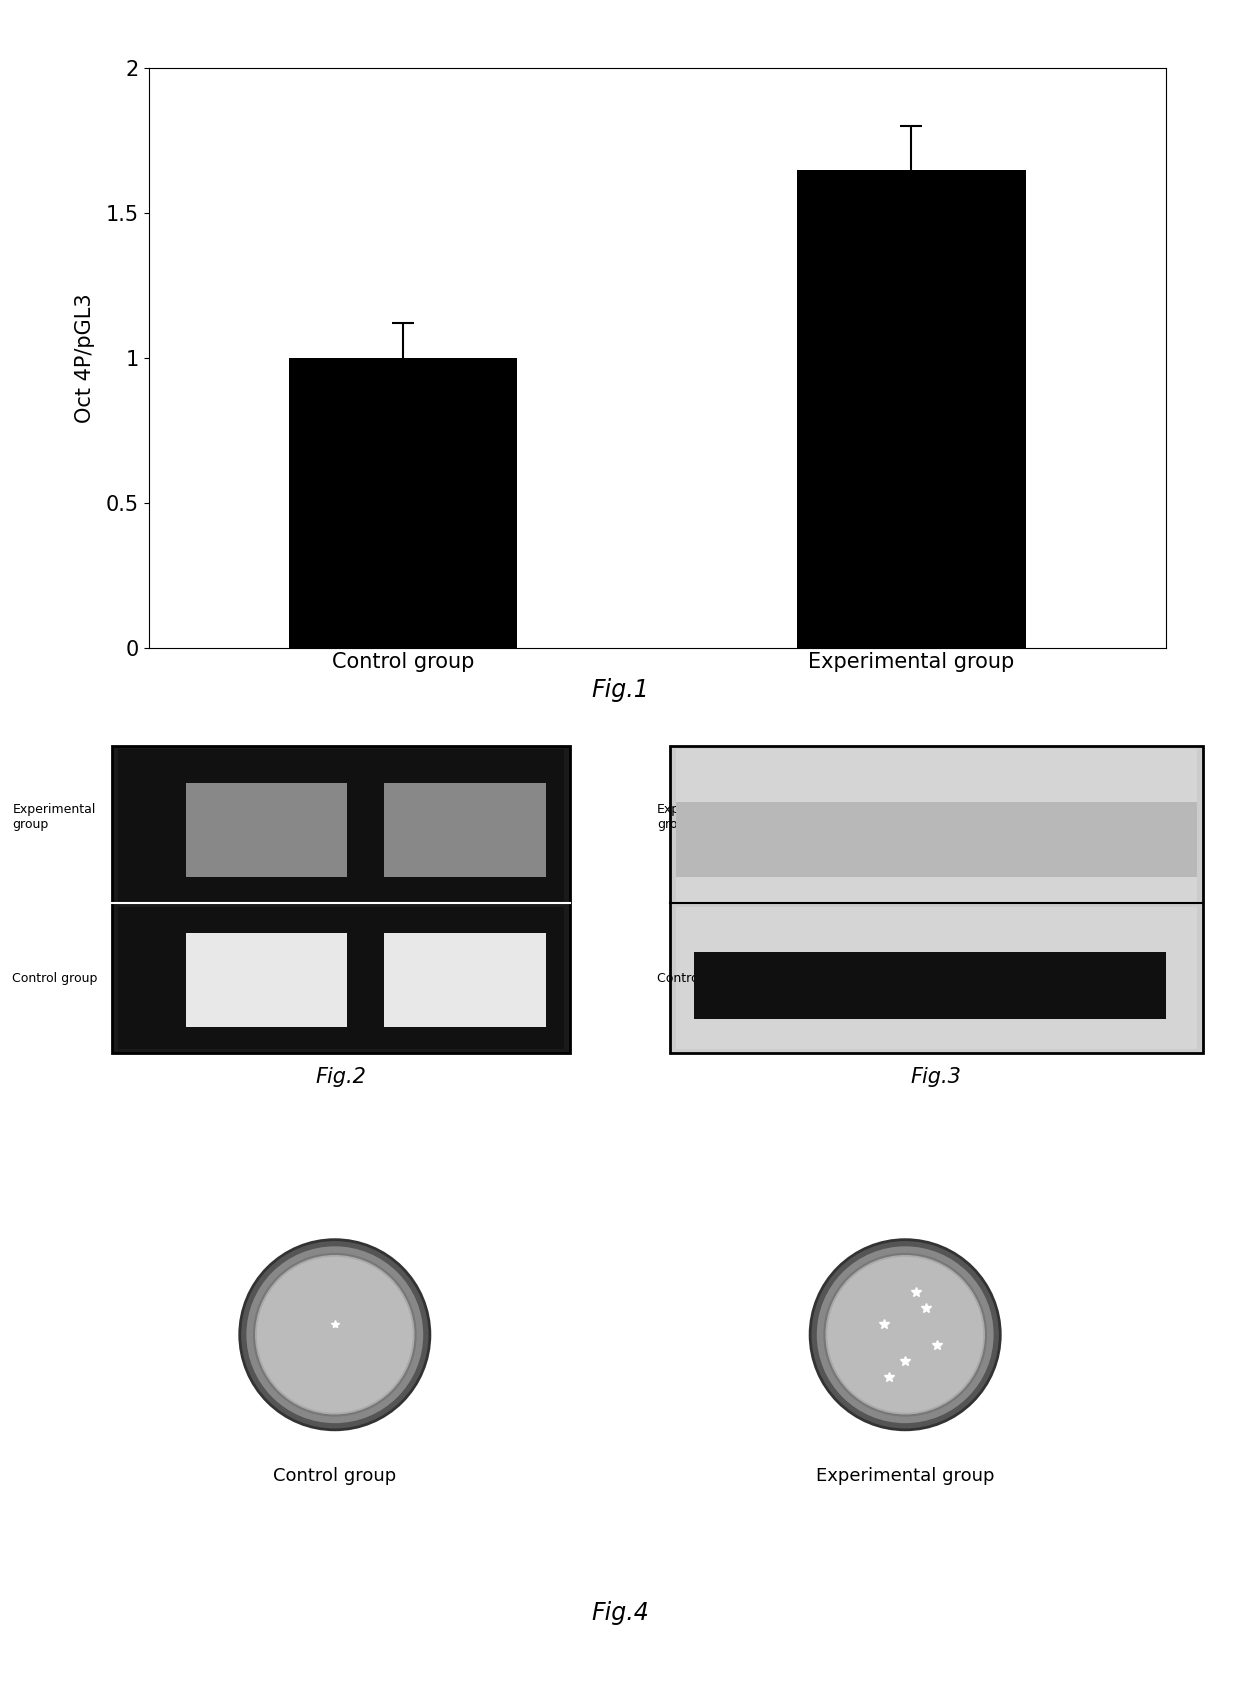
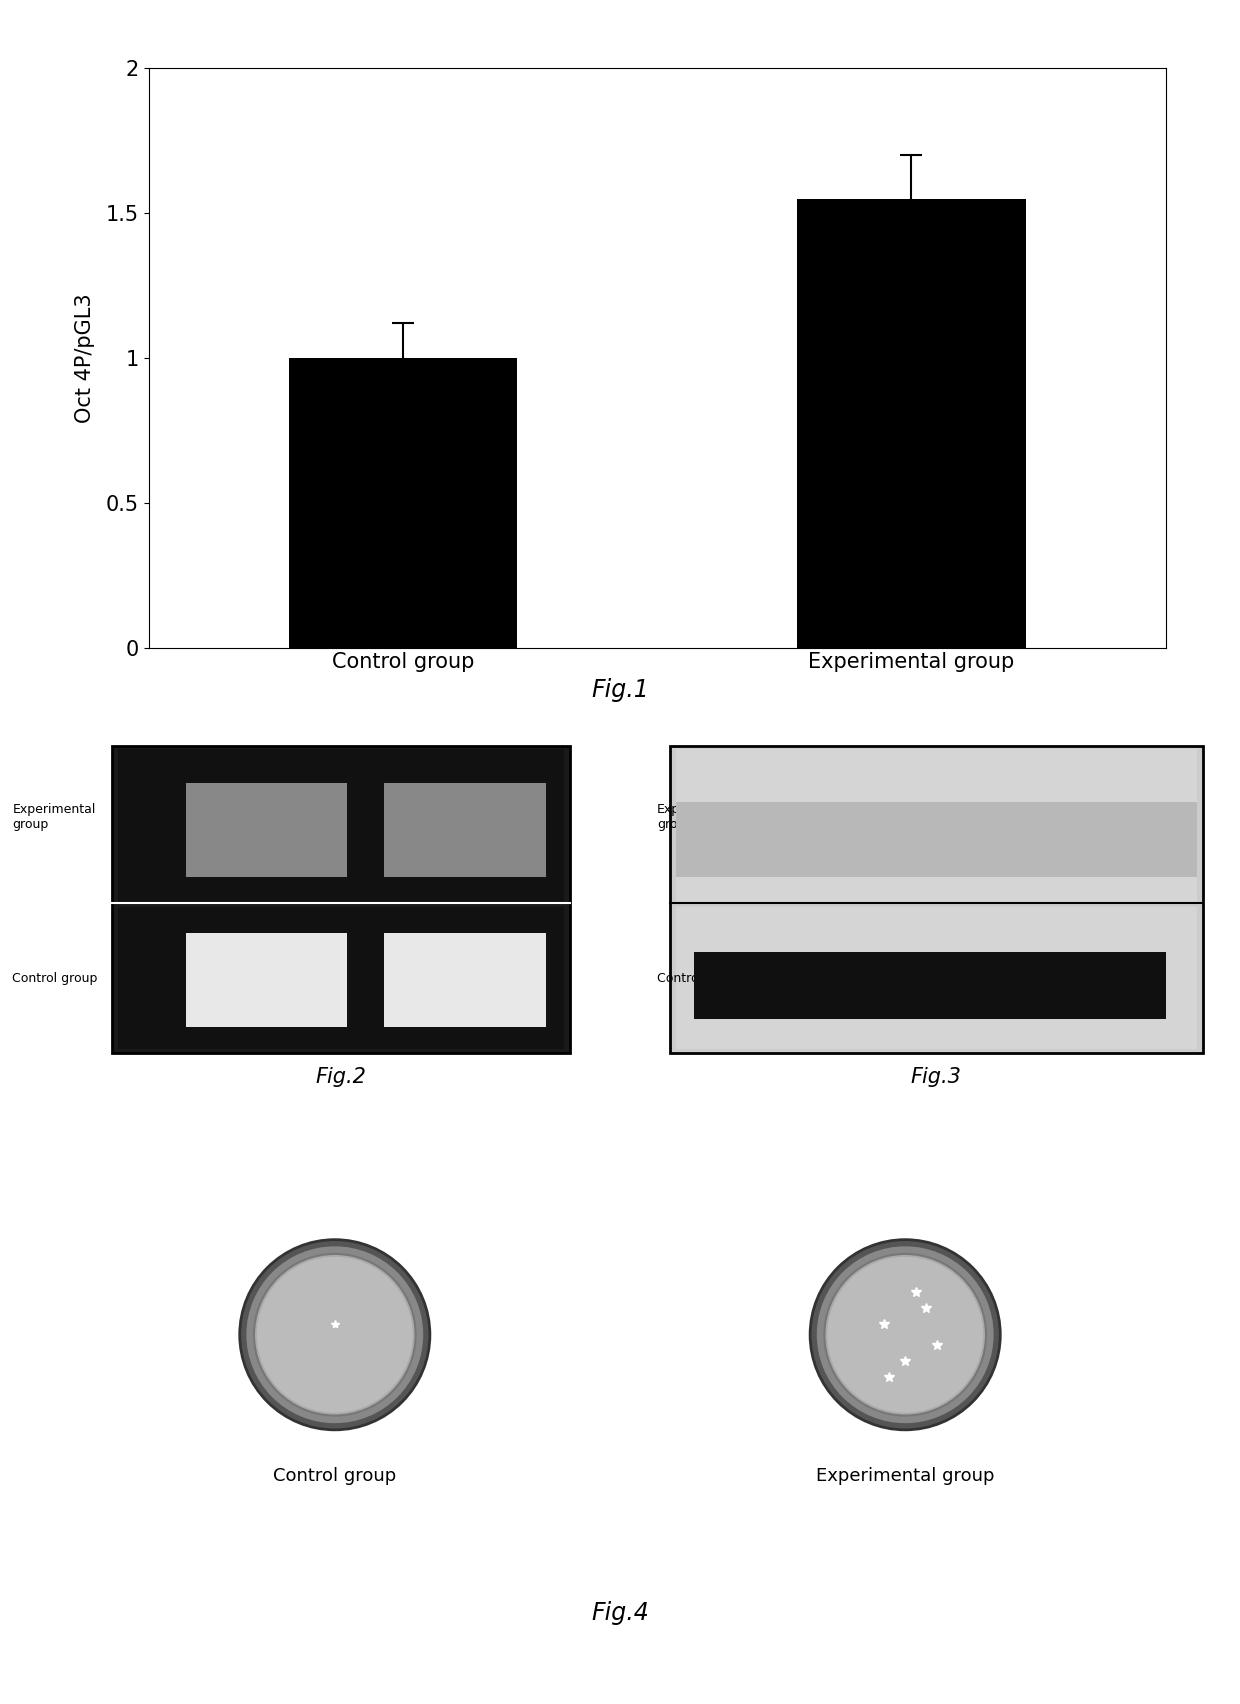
Experimental group: 1.65 -> 1.55
